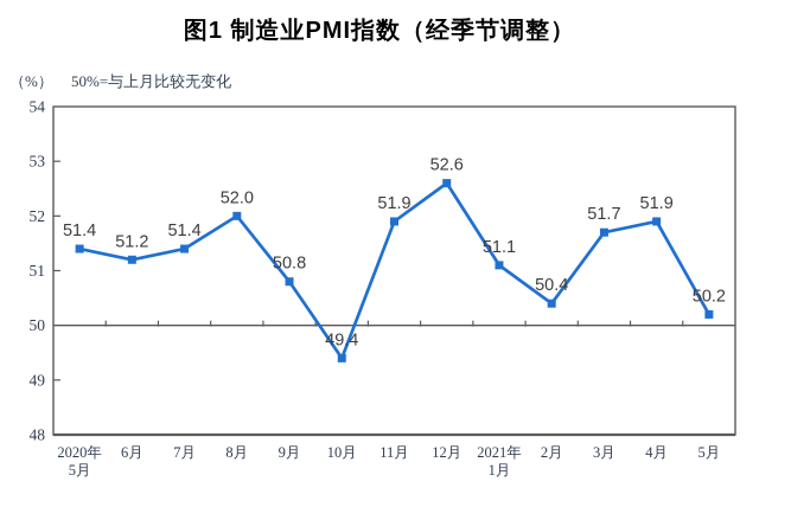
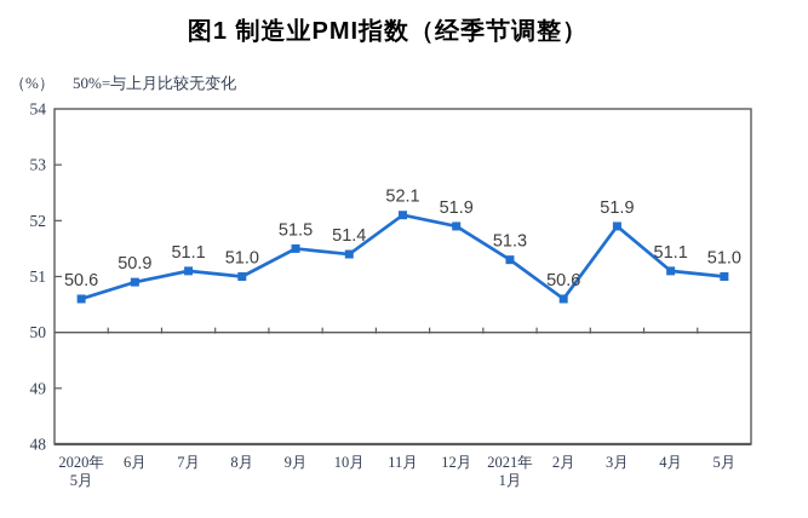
2020年 5月: 51.4 -> 50.6
6月: 51.2 -> 50.9
7月: 51.4 -> 51.1
8月: 52.0 -> 51.0
9月: 50.8 -> 51.5
10月: 49.4 -> 51.4
11月: 51.9 -> 52.1
12月: 52.6 -> 51.9
2021年 1月: 51.1 -> 51.3
2月: 50.4 -> 50.6
3月: 51.7 -> 51.9
4月: 51.9 -> 51.1
5月: 50.2 -> 51.0
